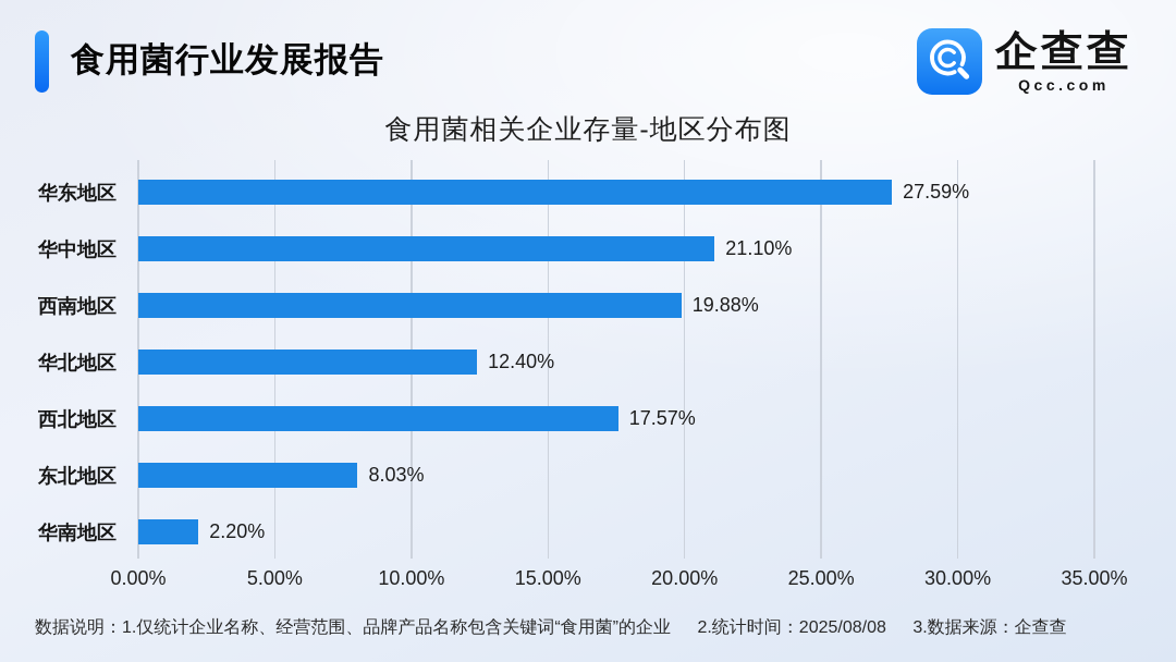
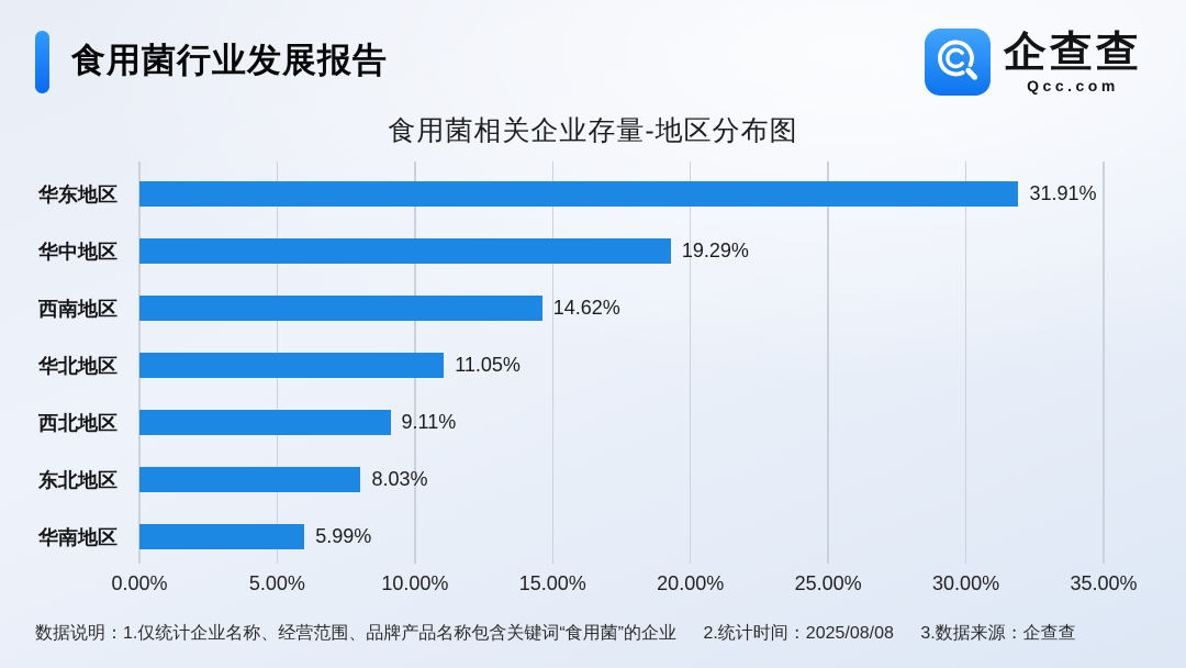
华东地区: 27.59% -> 31.91%
华中地区: 21.10% -> 19.29%
西南地区: 19.88% -> 14.62%
华北地区: 12.40% -> 11.05%
西北地区: 17.57% -> 9.11%
华南地区: 2.20% -> 5.99%
